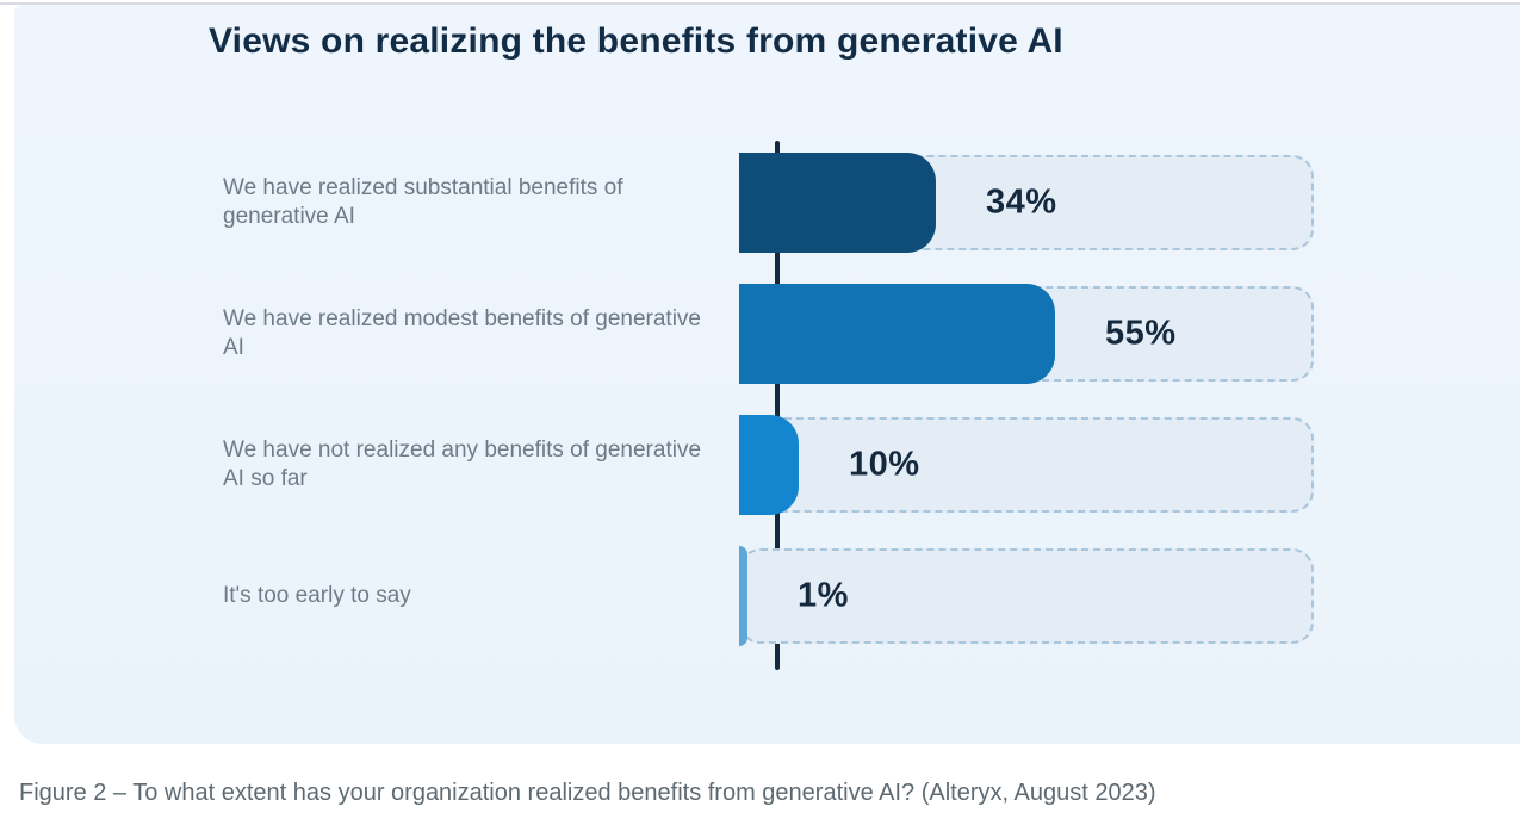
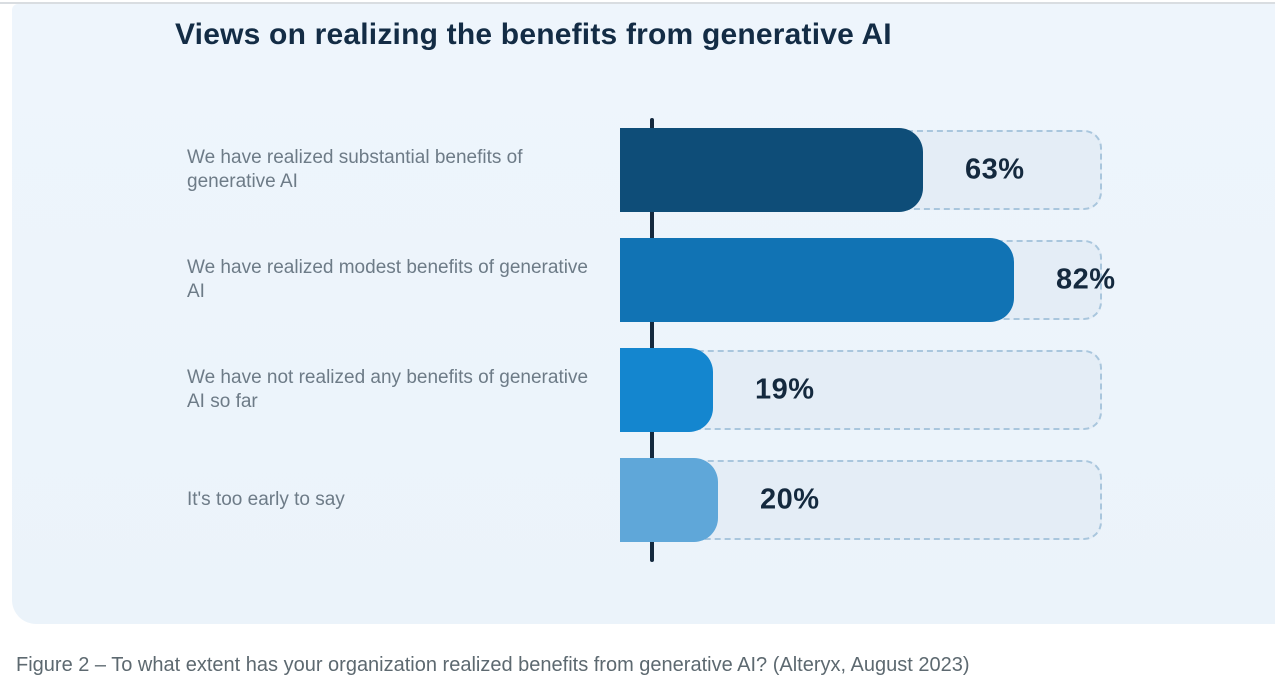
We have realized substantial benefits of generative AI: 34% -> 63%
We have realized modest benefits of generative AI: 55% -> 82%
We have not realized any benefits of generative AI so far: 10% -> 19%
It's too early to say: 1% -> 20%
